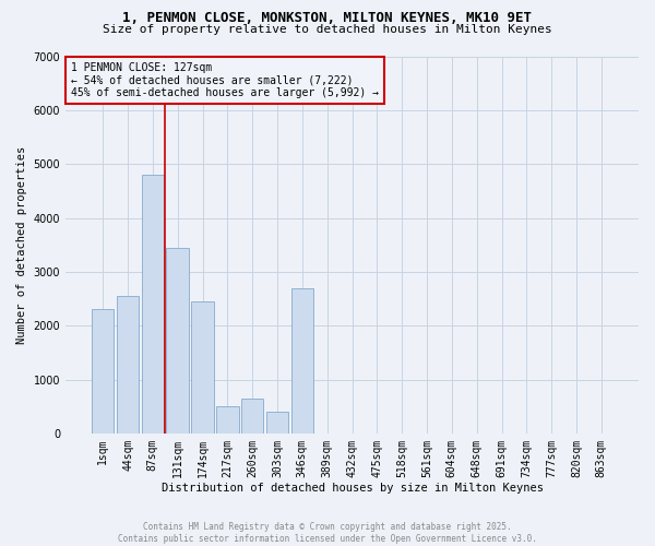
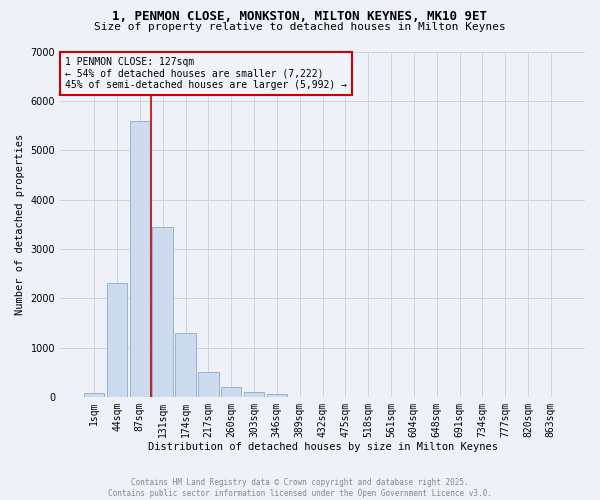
1sqm: 2300 -> 80
44sqm: 2550 -> 2300
87sqm: 4800 -> 5600
174sqm: 2450 -> 1300
260sqm: 650 -> 200
303sqm: 400 -> 100
346sqm: 2700 -> 60
